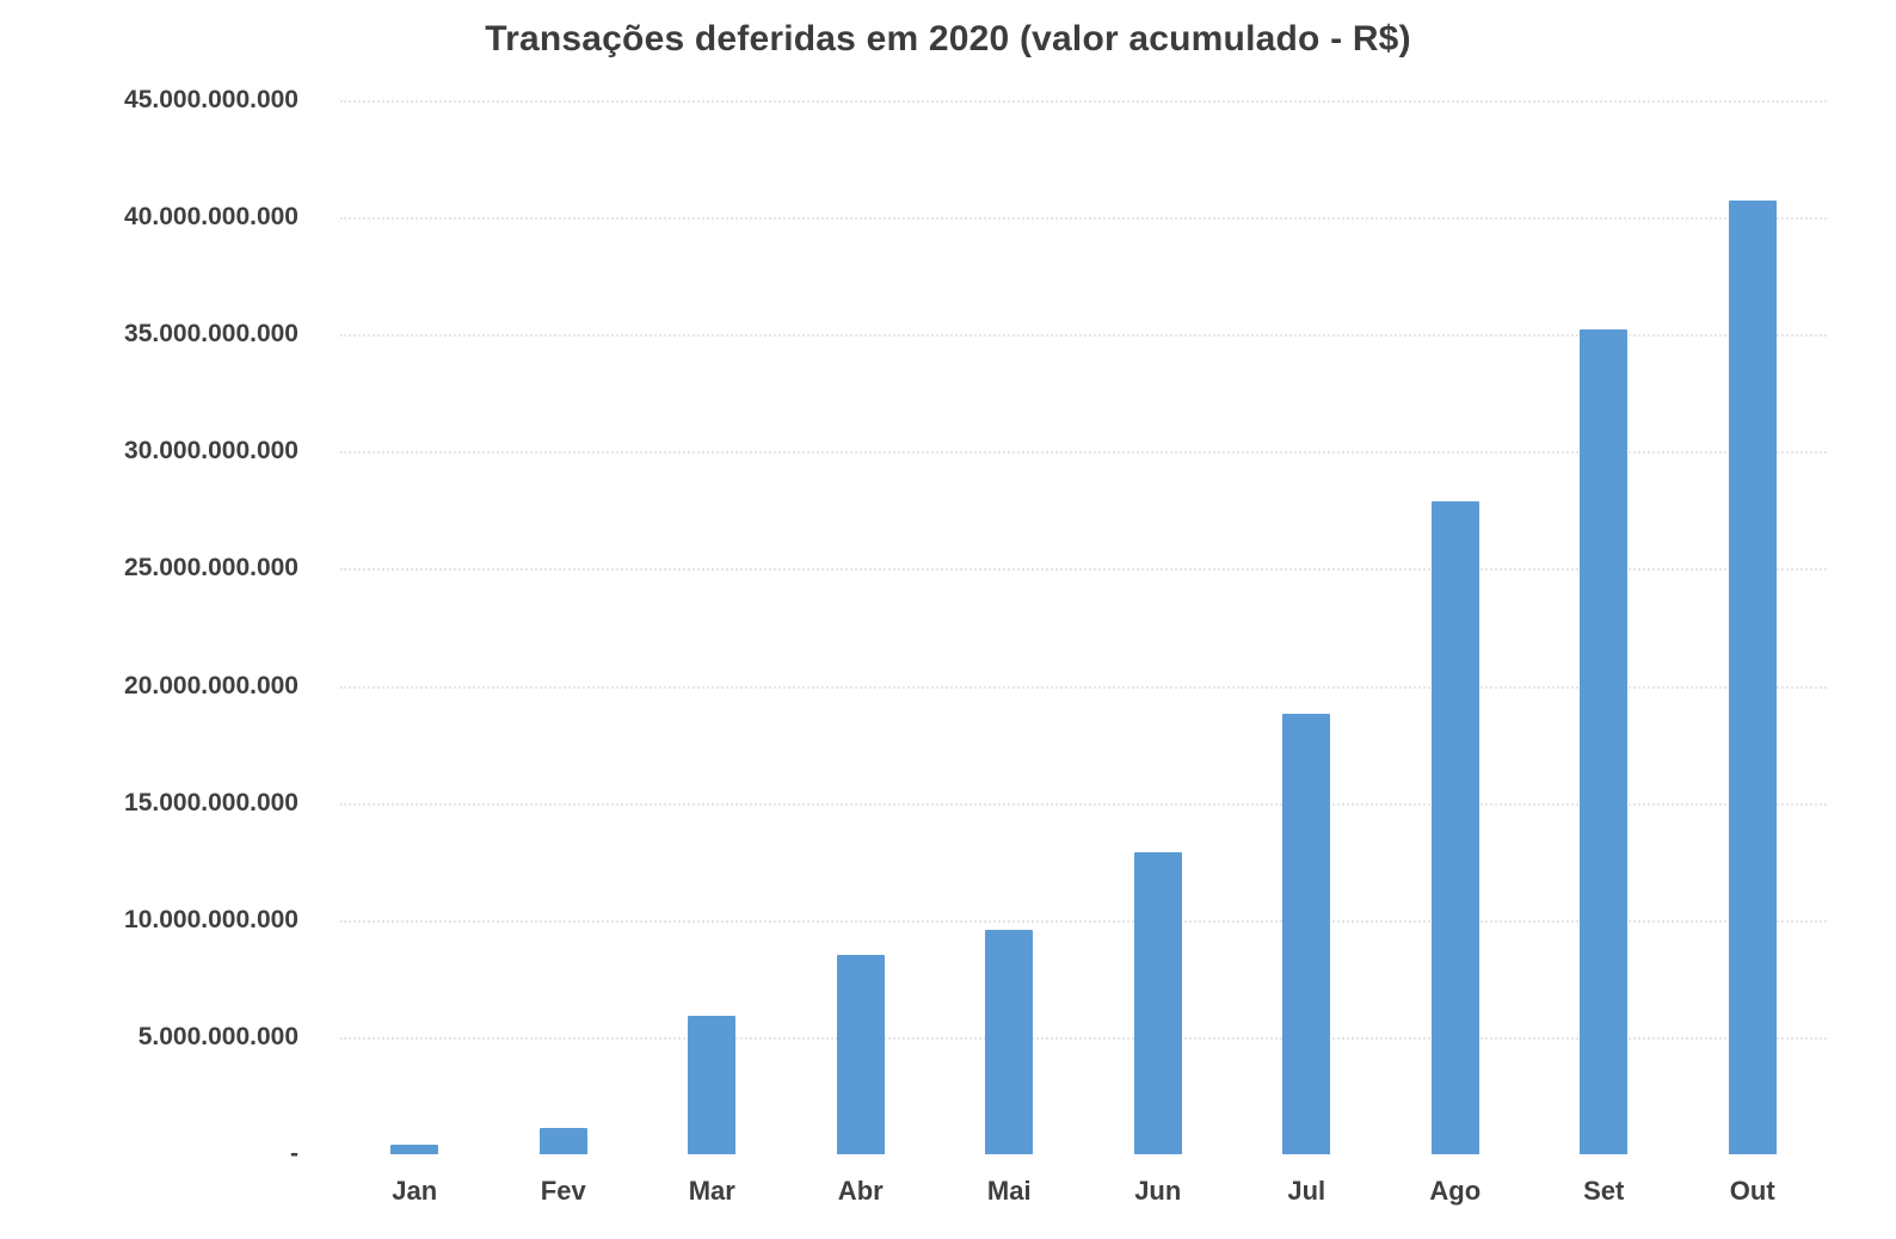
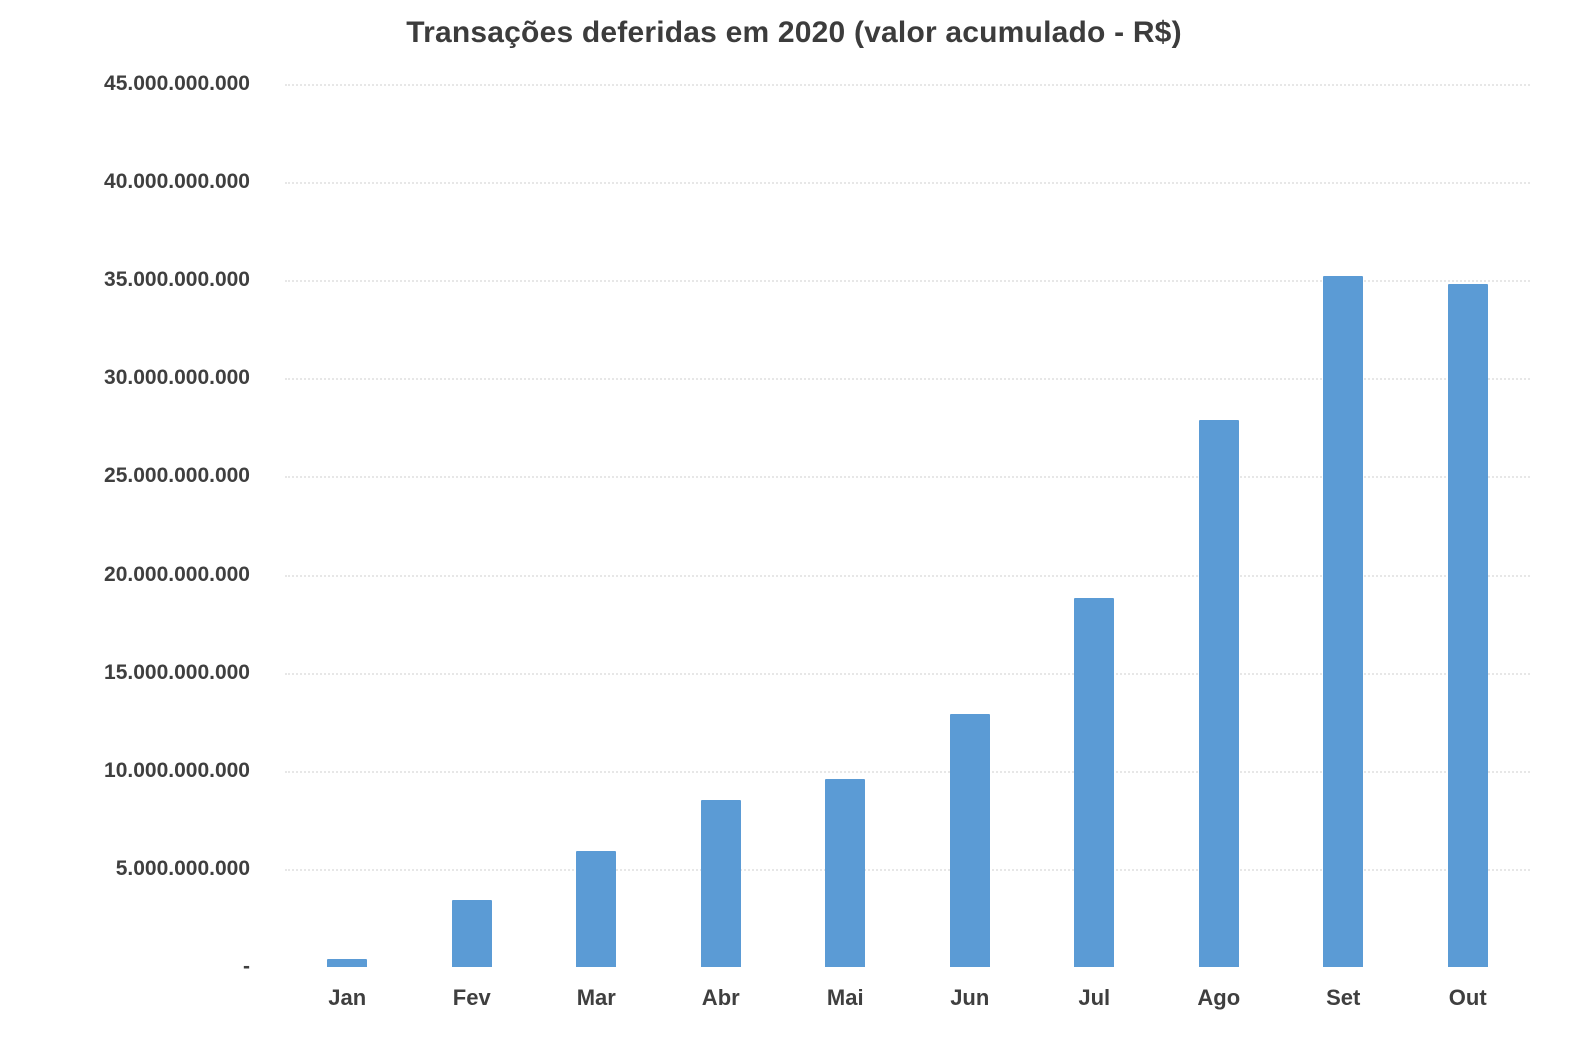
Fev: 1100000000 -> 3400000000
Out: 40700000000 -> 34800000000
